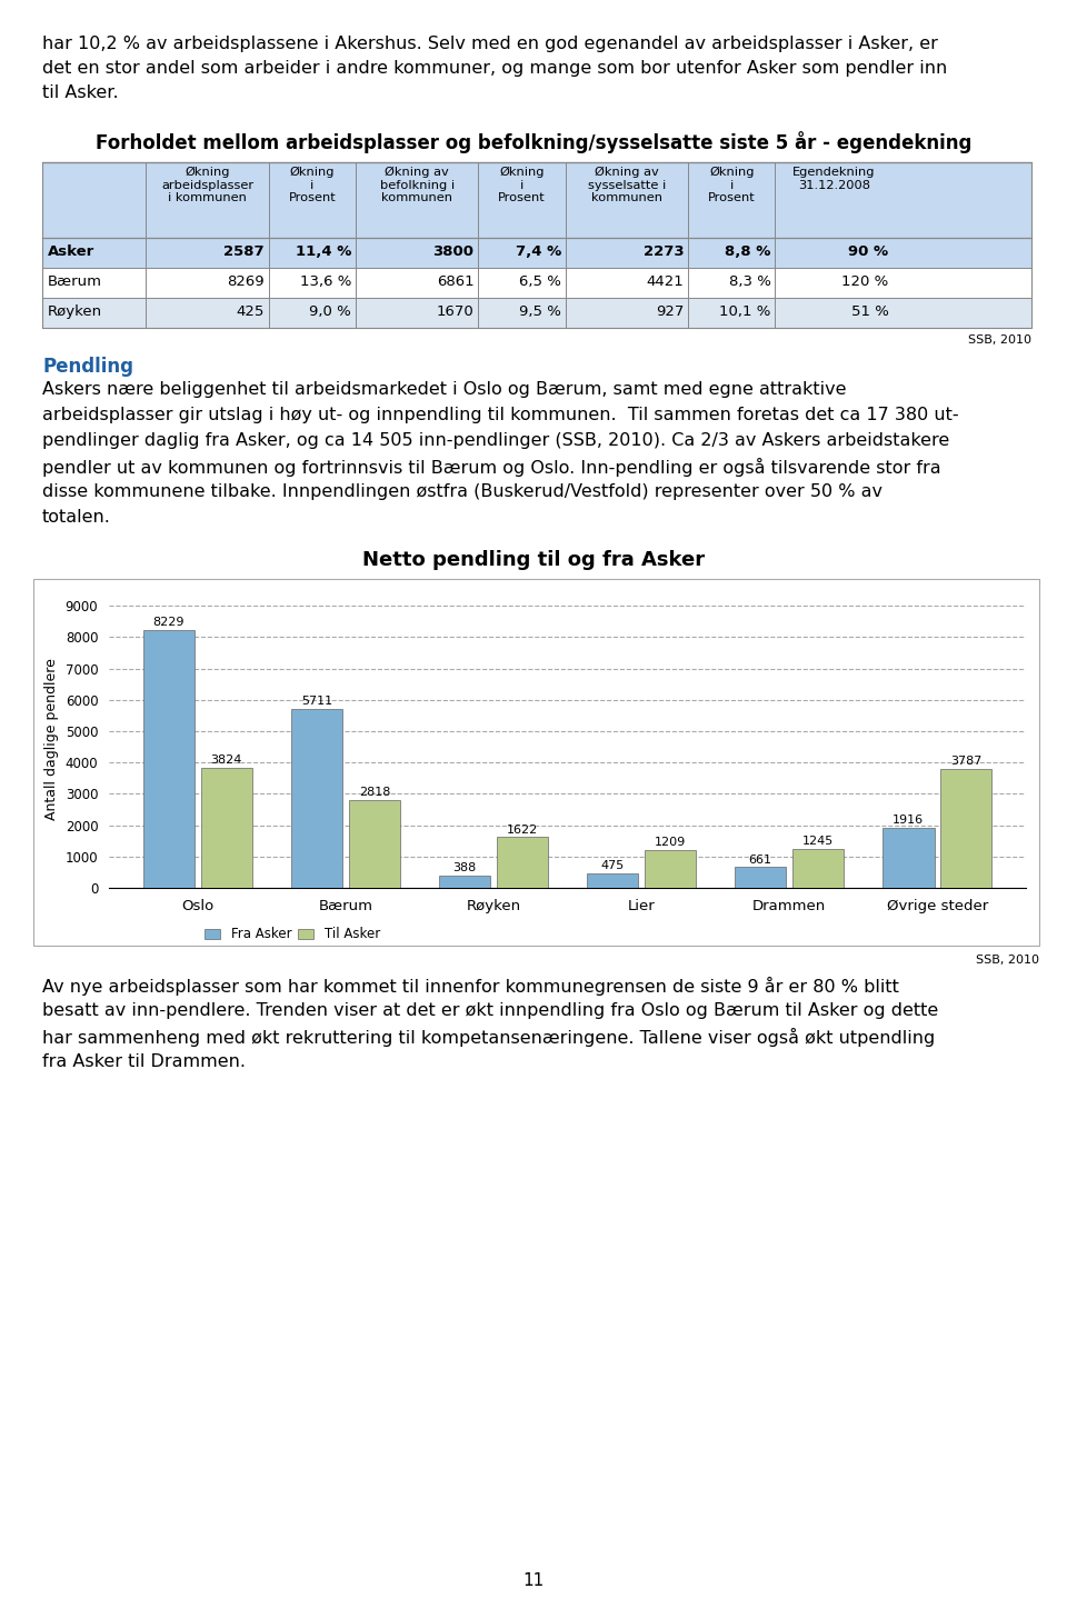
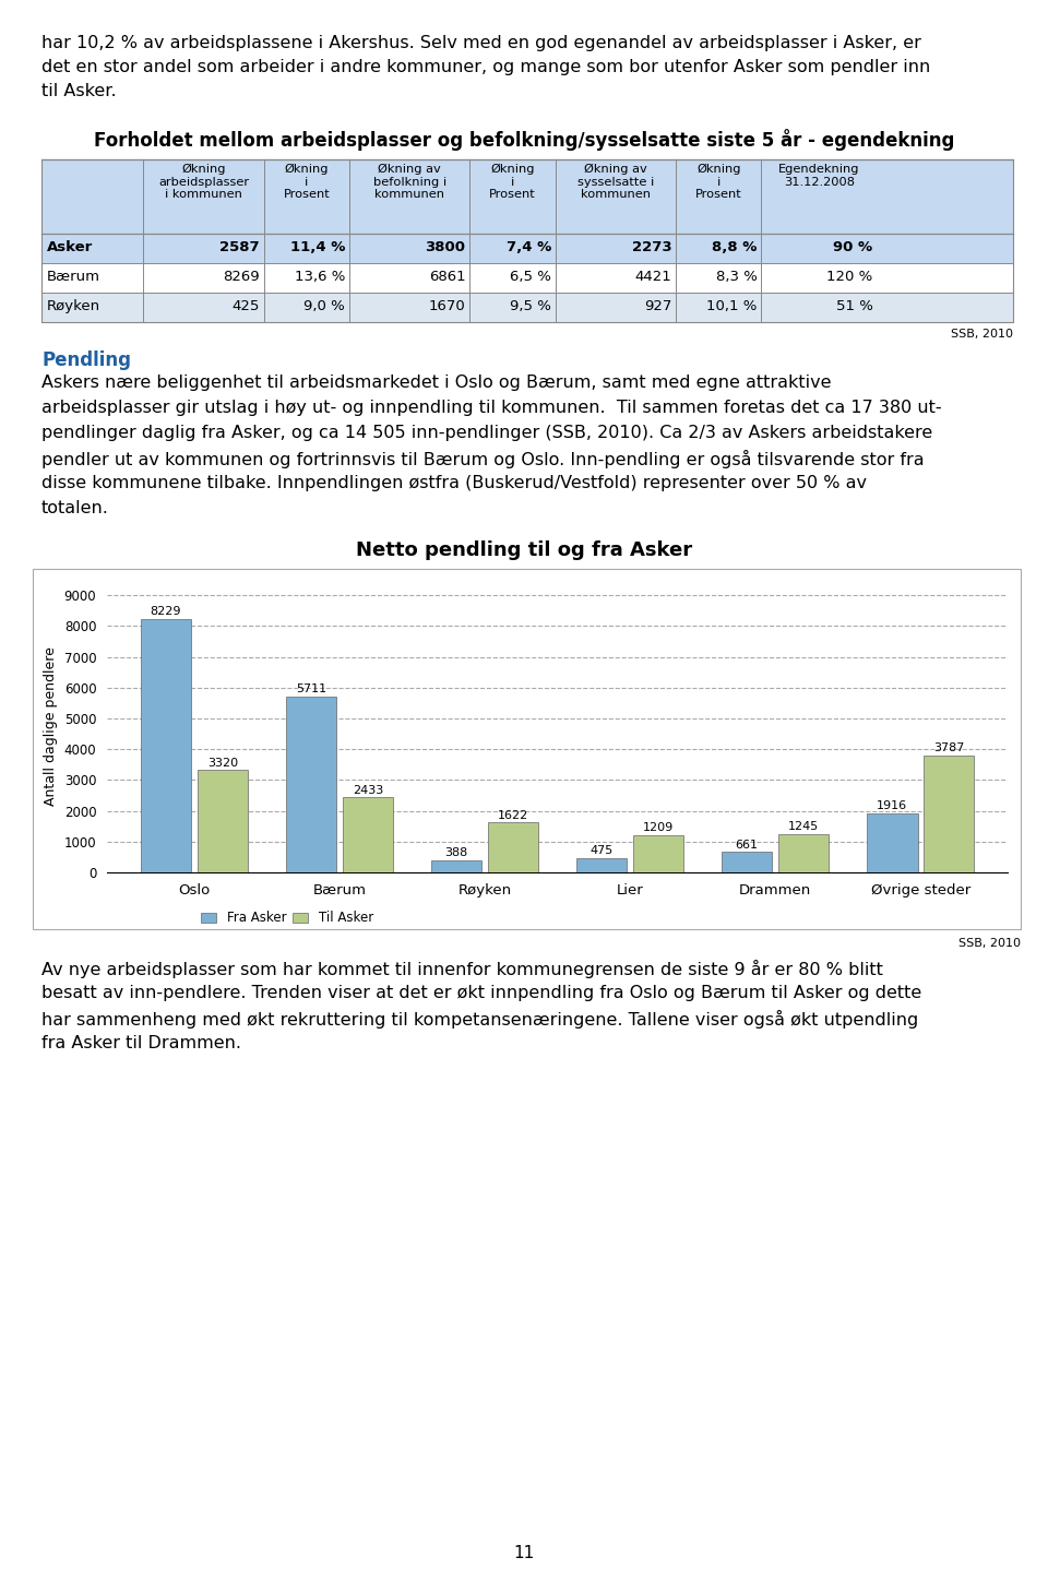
Til Asker/Oslo: 3824 -> 3320
Til Asker/Bærum: 2818 -> 2433
